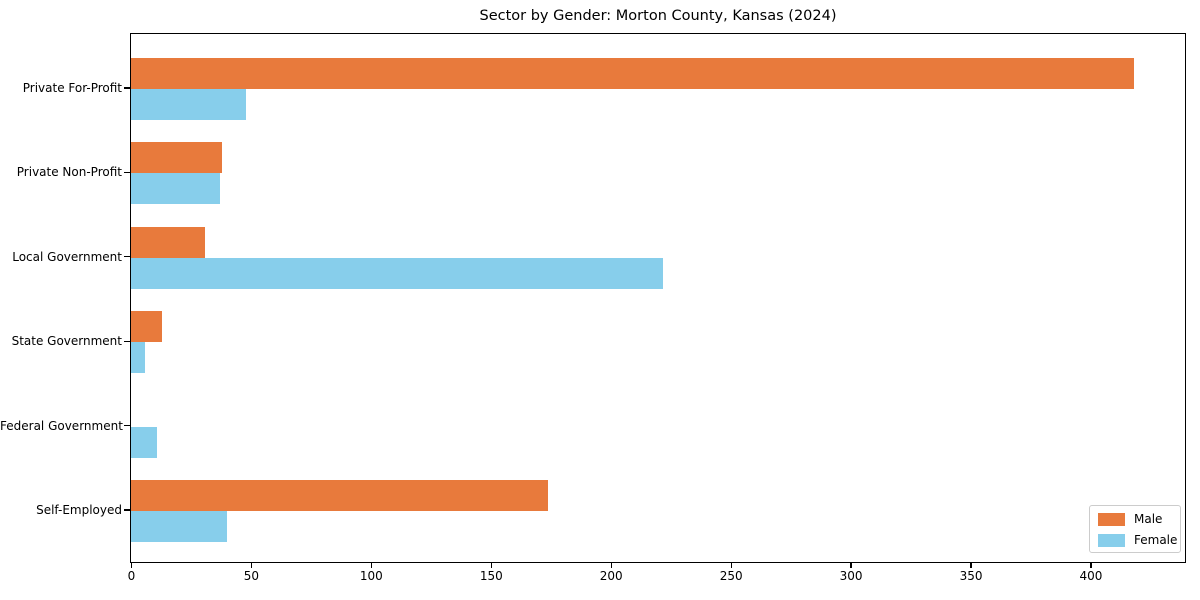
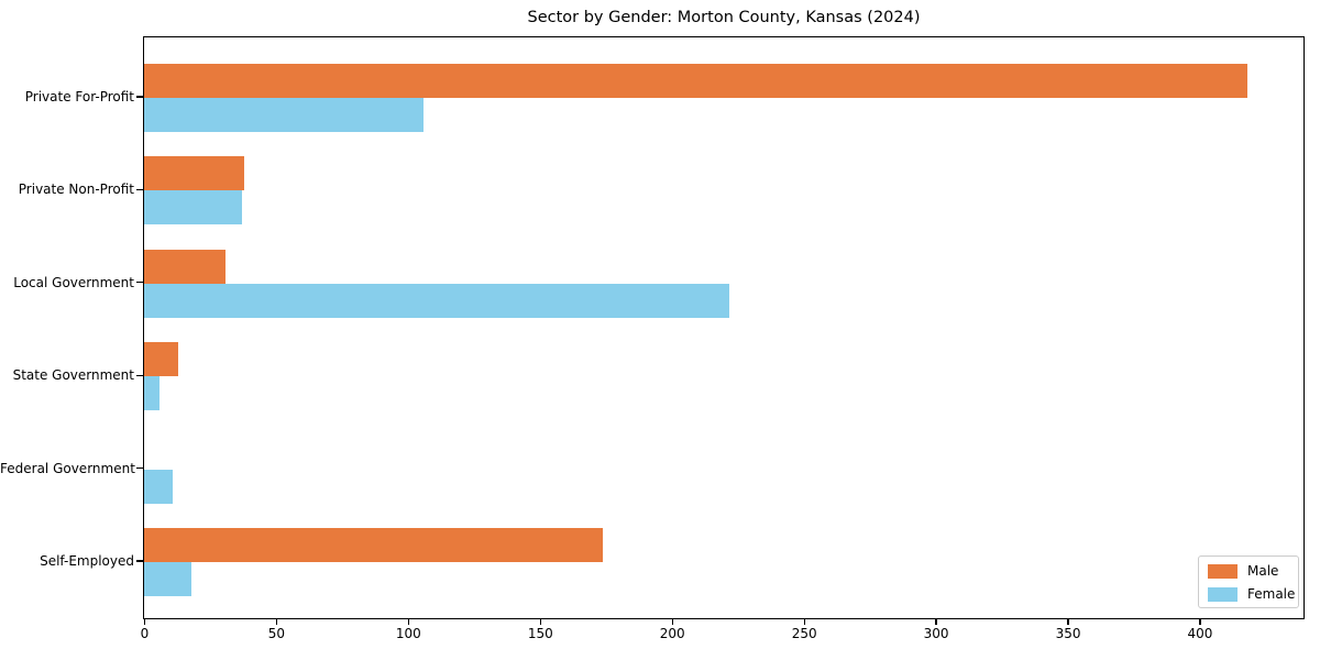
Female/Private For-Profit: 48 -> 106
Female/Self-Employed: 40 -> 18
